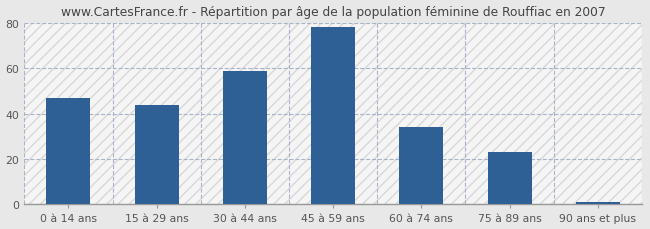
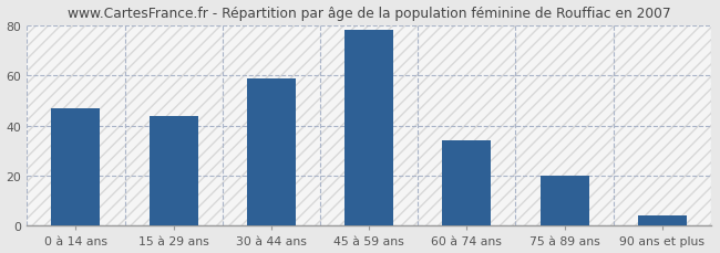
75 à 89 ans: 23 -> 20
90 ans et plus: 1 -> 4
